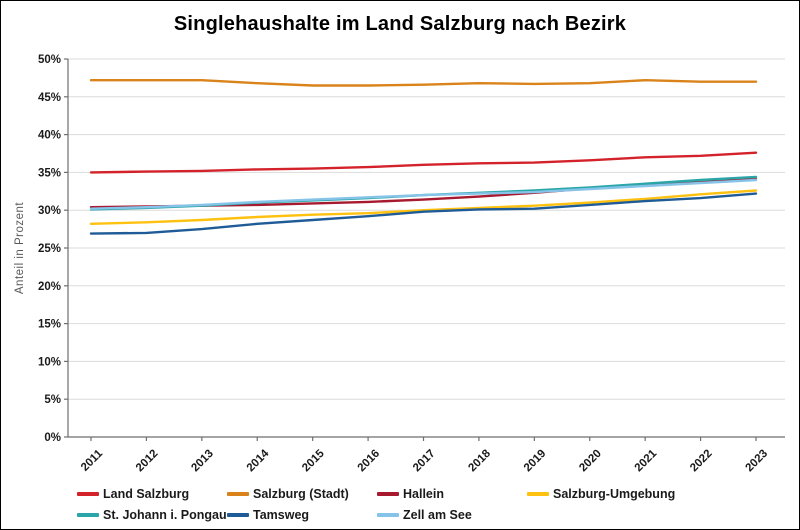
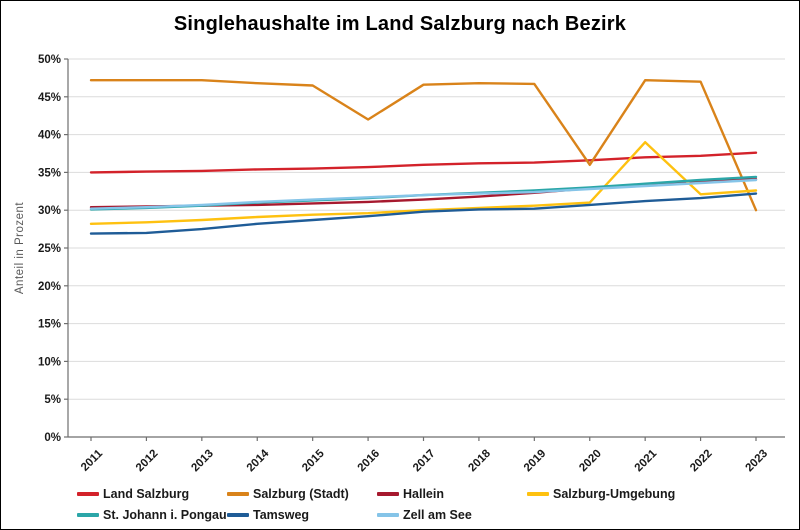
Salzburg (Stadt)/2016: 46% -> 42%
Salzburg (Stadt)/2020: 47% -> 36%
Salzburg-Umgebung/2021: 32% -> 39%
Salzburg (Stadt)/2023: 47% -> 30%
